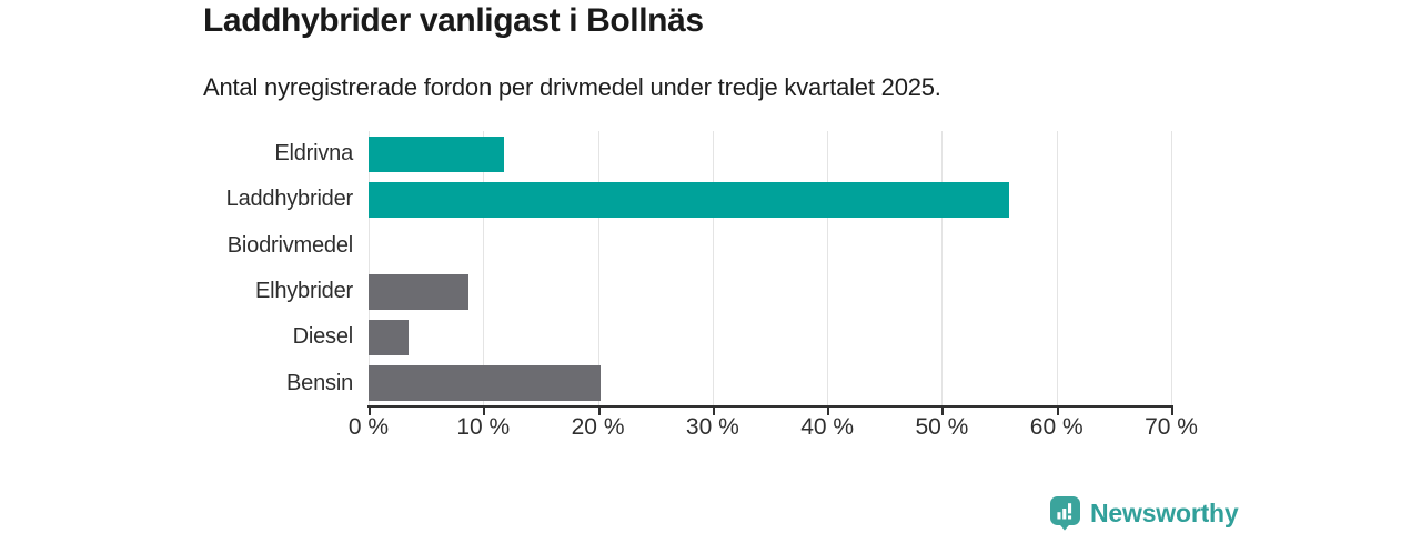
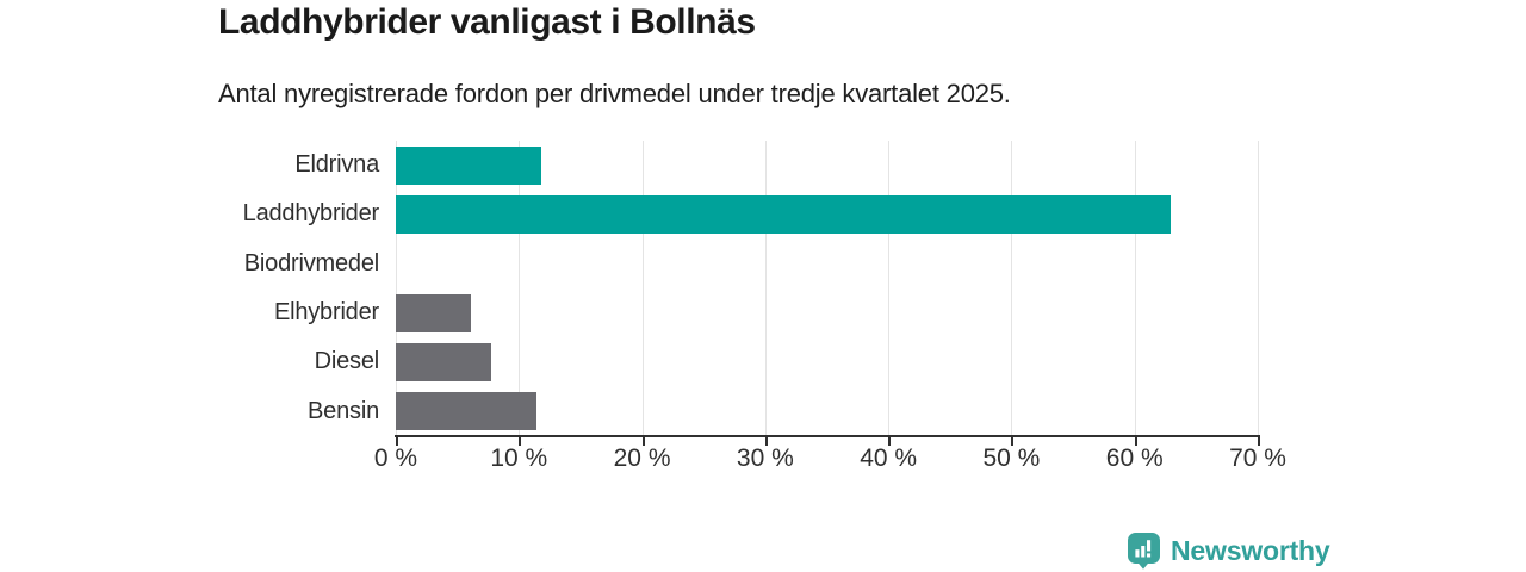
Laddhybrider: 55.9% -> 62.9%
Elhybrider: 8.7% -> 6.1%
Diesel: 3.5% -> 7.7%
Bensin: 20.2% -> 11.4%
